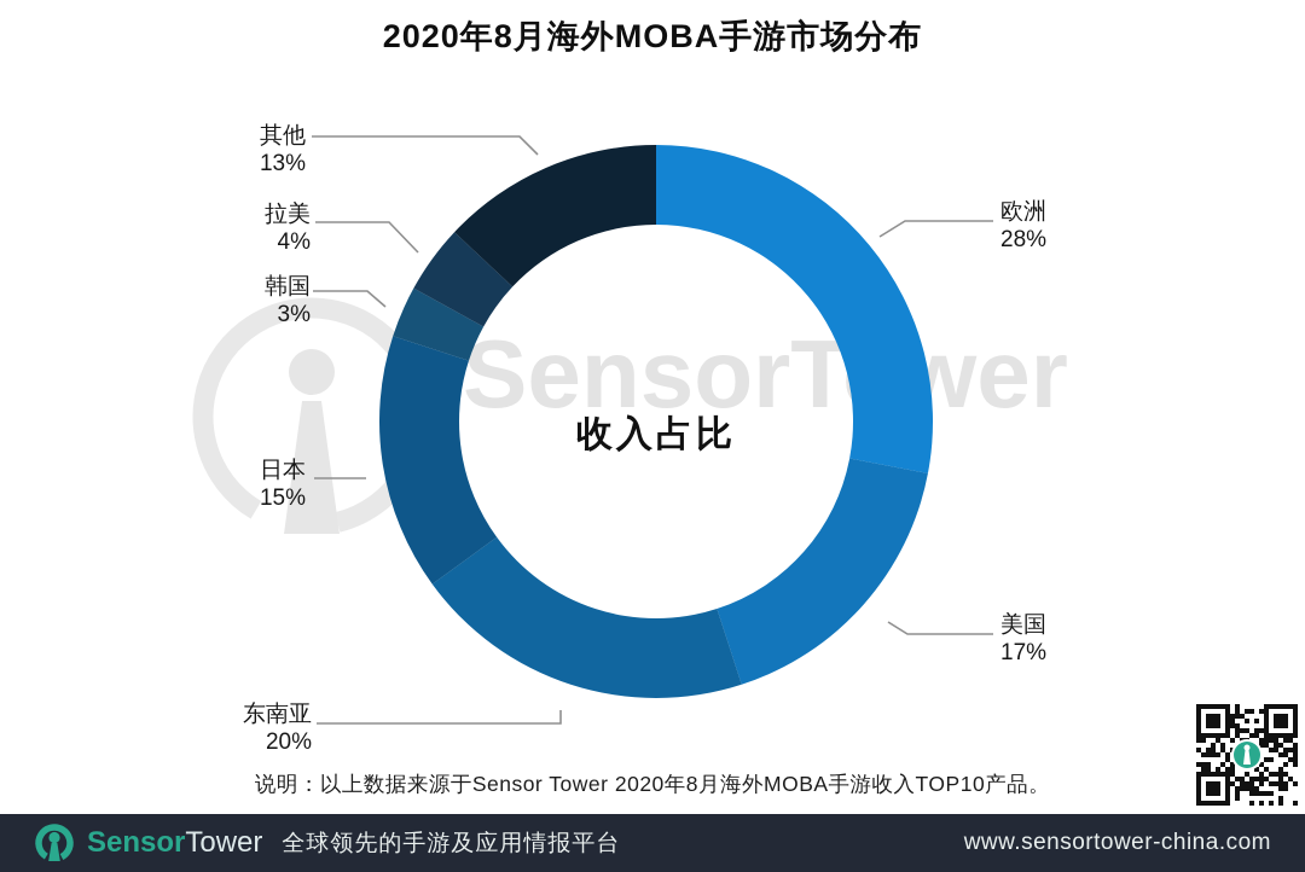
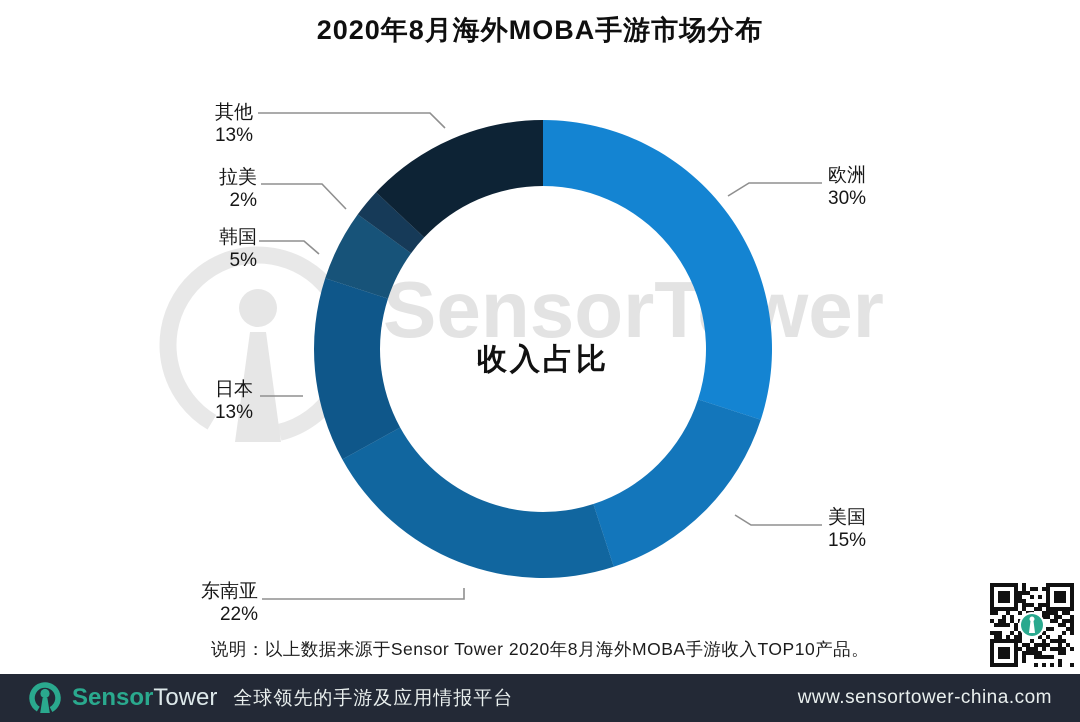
欧洲: 28% -> 30%
美国: 17% -> 15%
东南亚: 20% -> 22%
日本: 15% -> 13%
韩国: 3% -> 5%
拉美: 4% -> 2%
